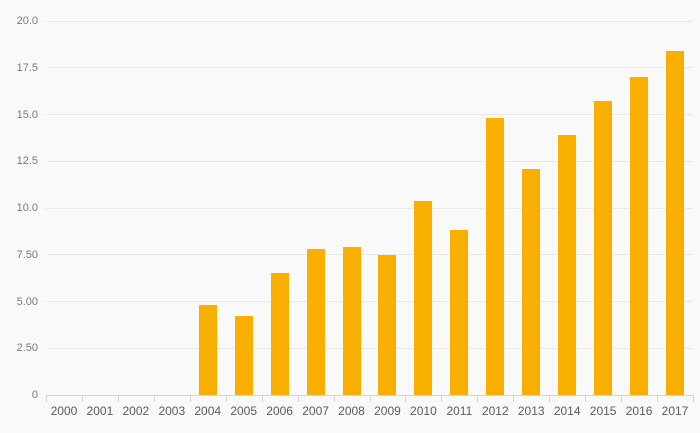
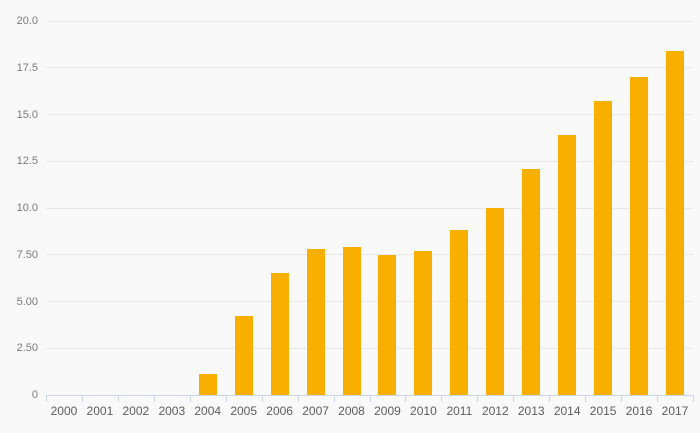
2004: 4.8 -> 1.1
2010: 10.4 -> 7.7
2012: 14.8 -> 10.0
